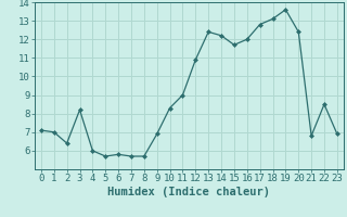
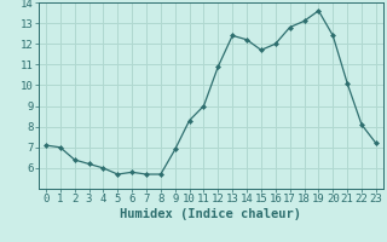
3: 8.2 -> 6.2
21: 6.8 -> 10.1
22: 8.5 -> 8.1
23: 6.9 -> 7.2
